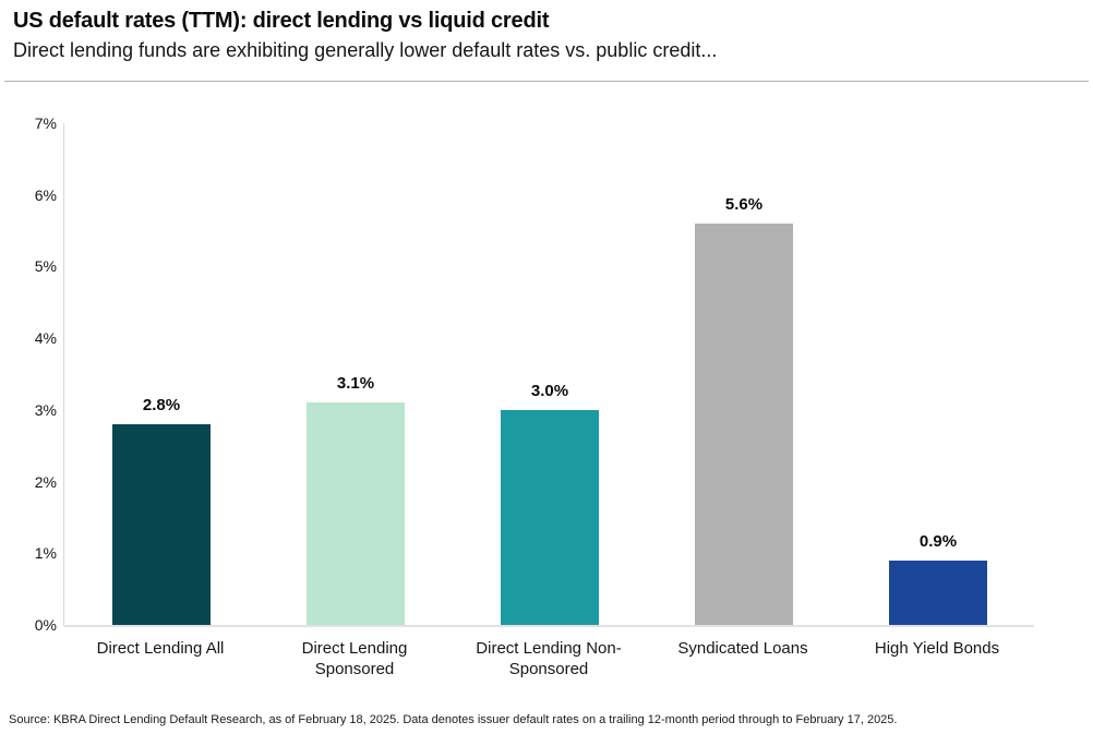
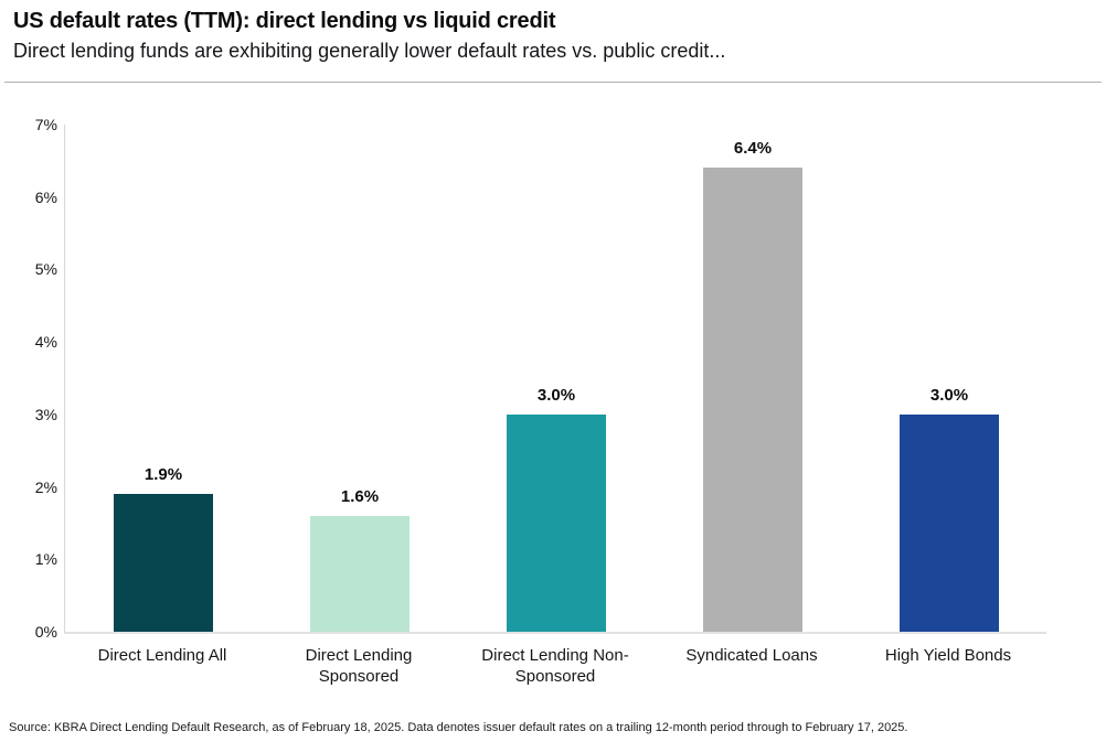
Direct Lending All: 2.8% -> 1.9%
Direct Lending Sponsored: 3.1% -> 1.6%
Syndicated Loans: 5.6% -> 6.4%
High Yield Bonds: 0.9% -> 3.0%
